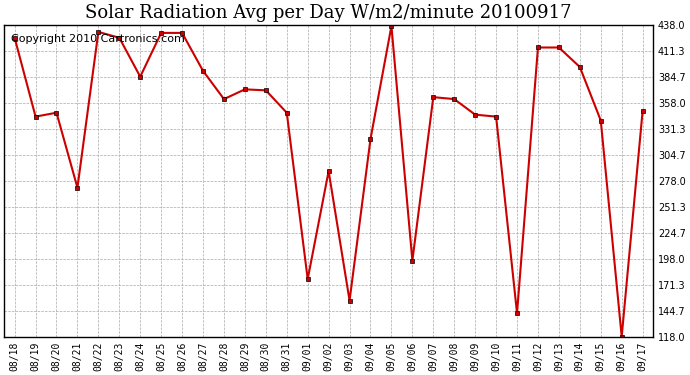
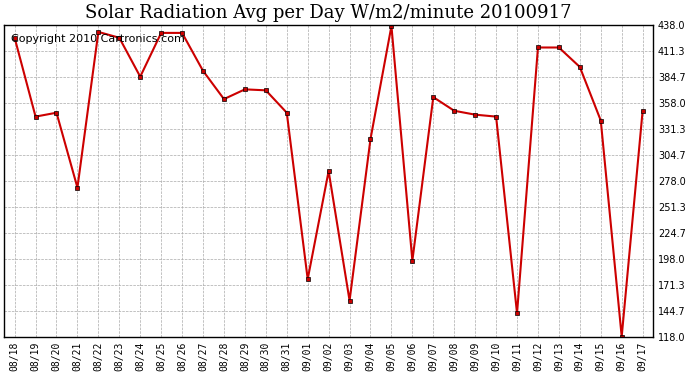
09/08: 362 -> 350
